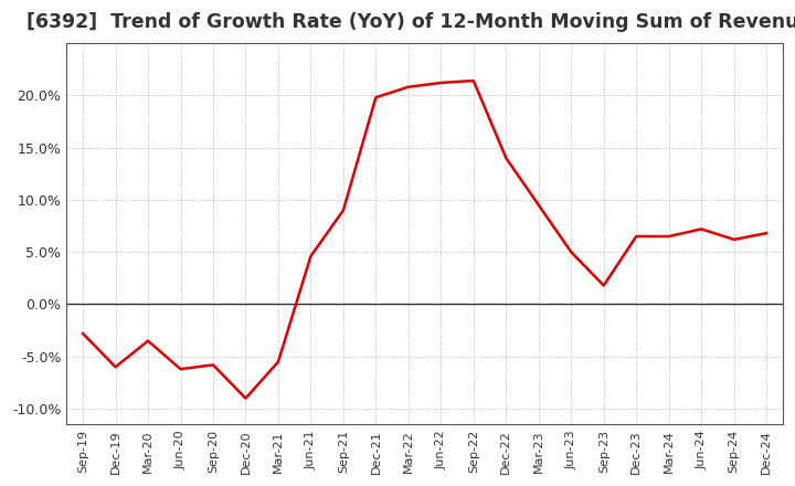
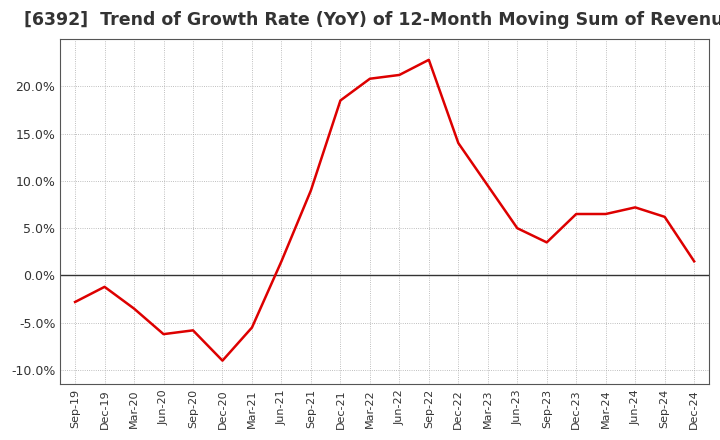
Dec-19: -6.0% -> -1.2%
Jun-21: 4.6% -> 1.5%
Dec-21: 19.8% -> 18.5%
Sep-22: 21.4% -> 22.8%
Sep-23: 1.8% -> 3.5%
Dec-24: 6.8% -> 1.5%
